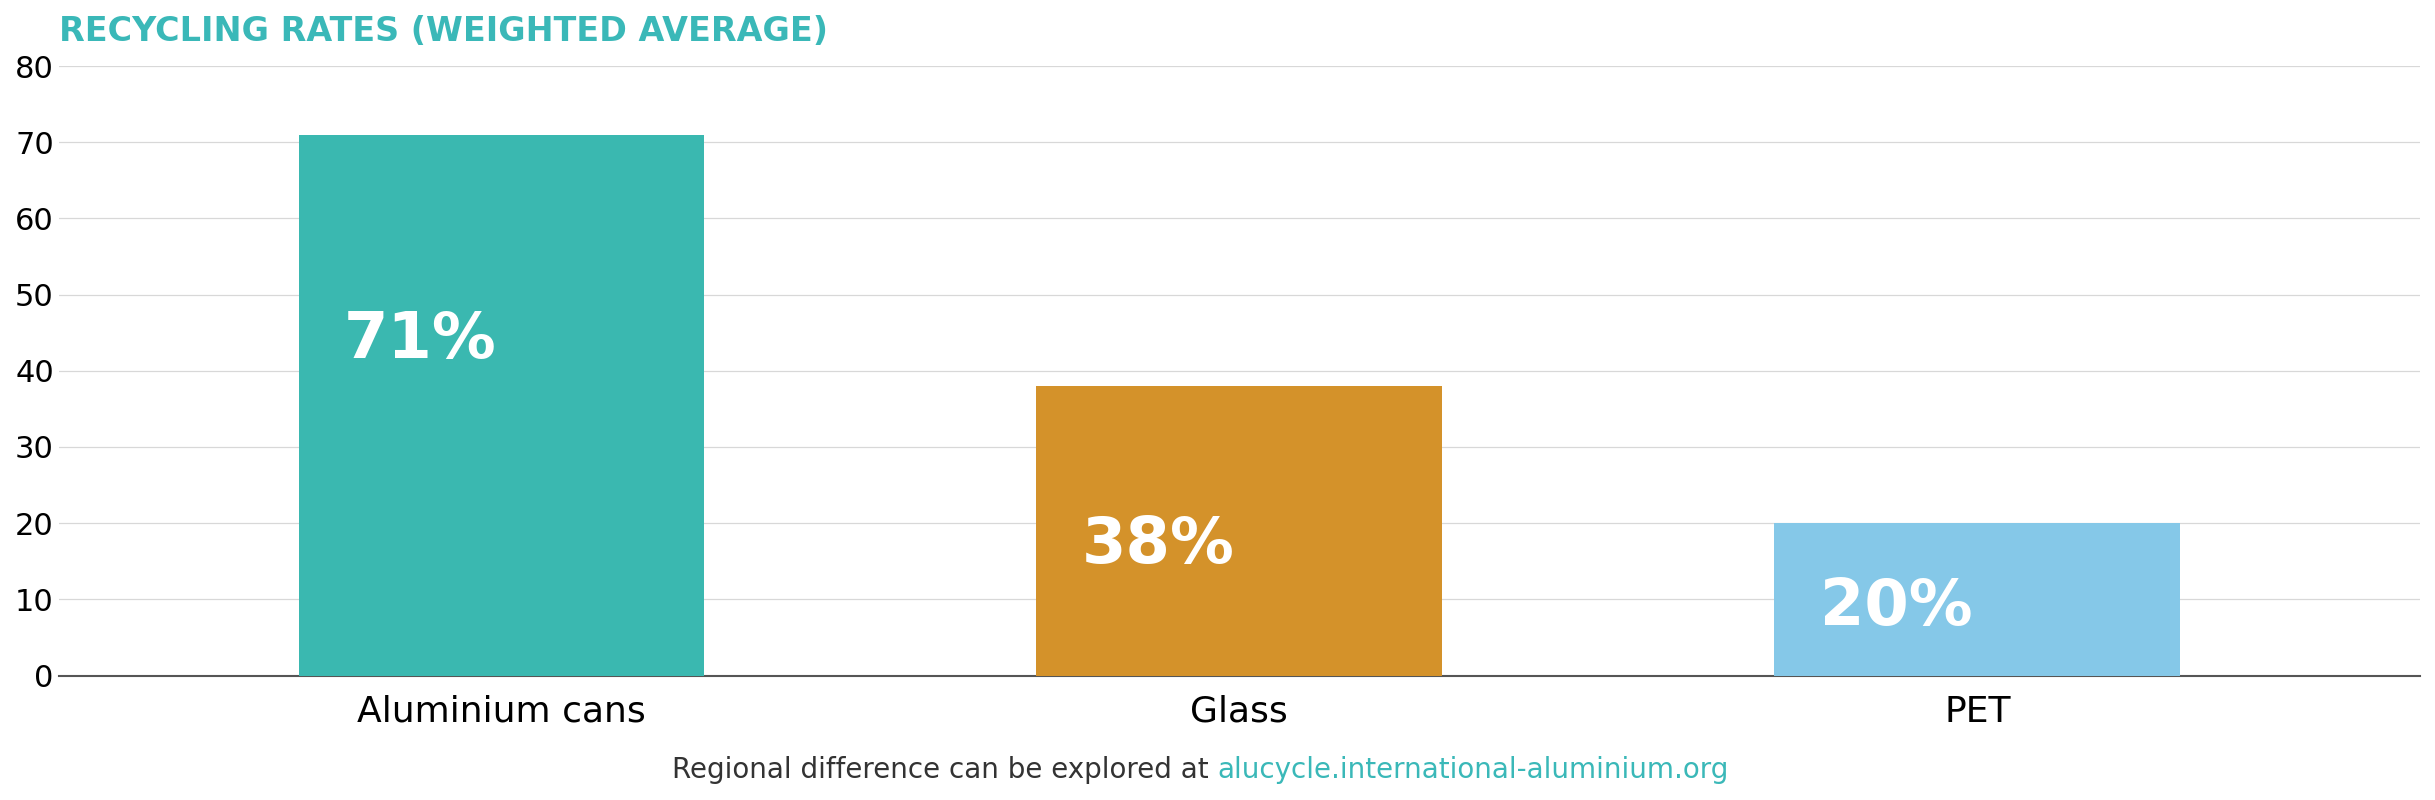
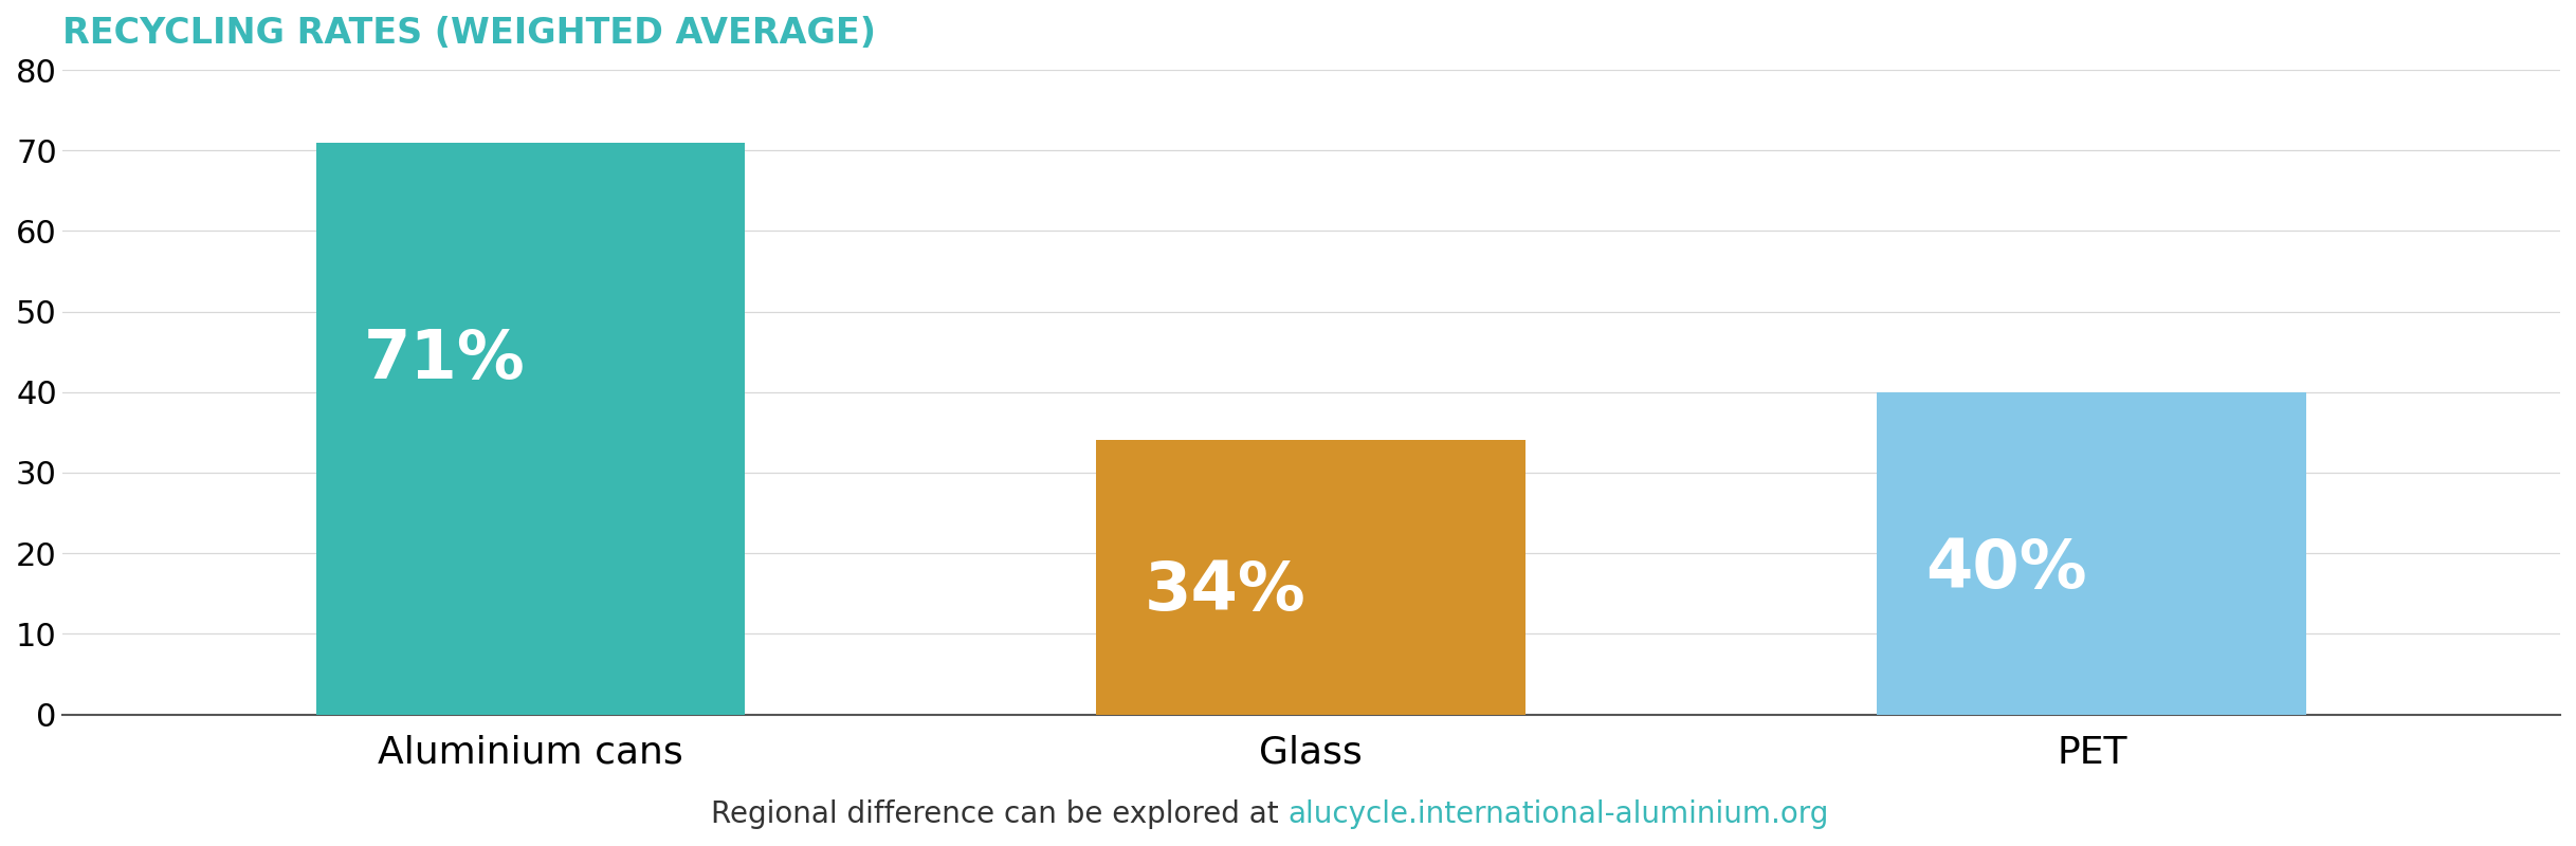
Glass: 38% -> 34%
PET: 20% -> 40%
